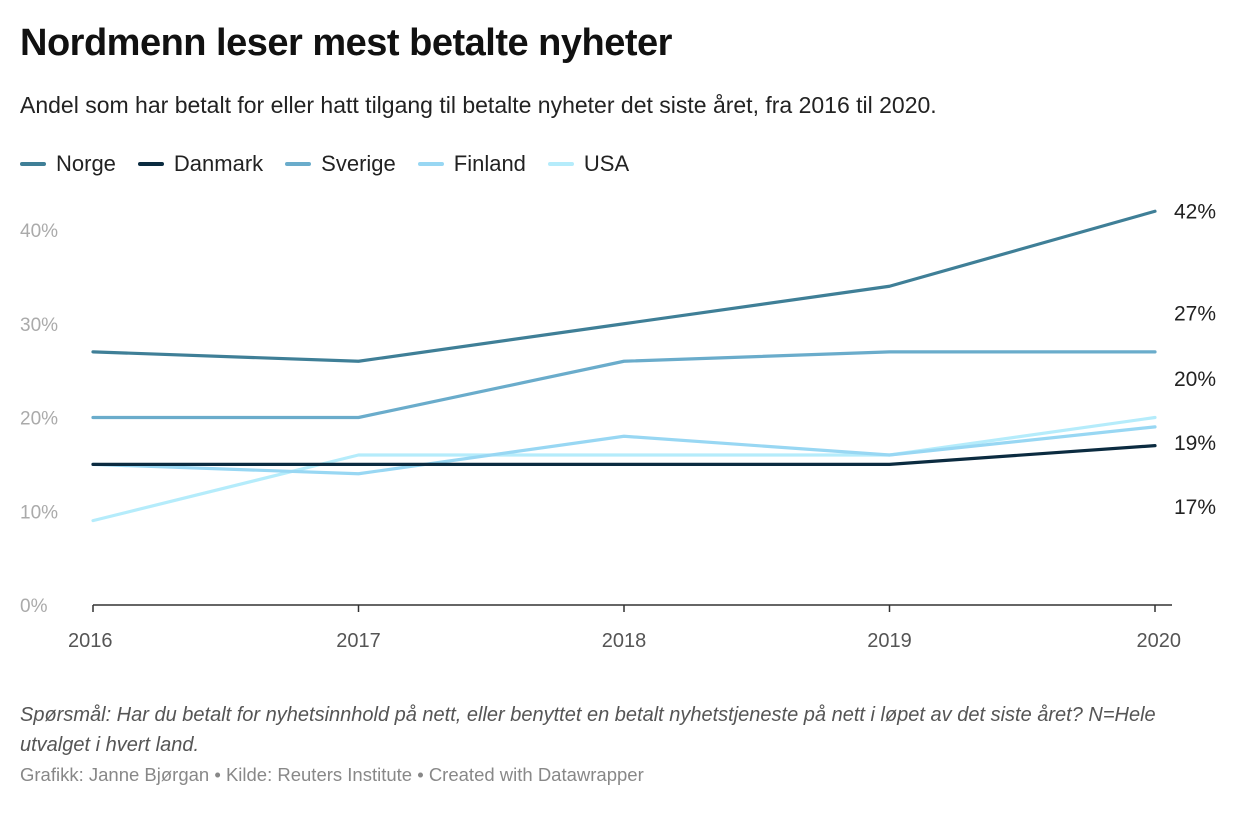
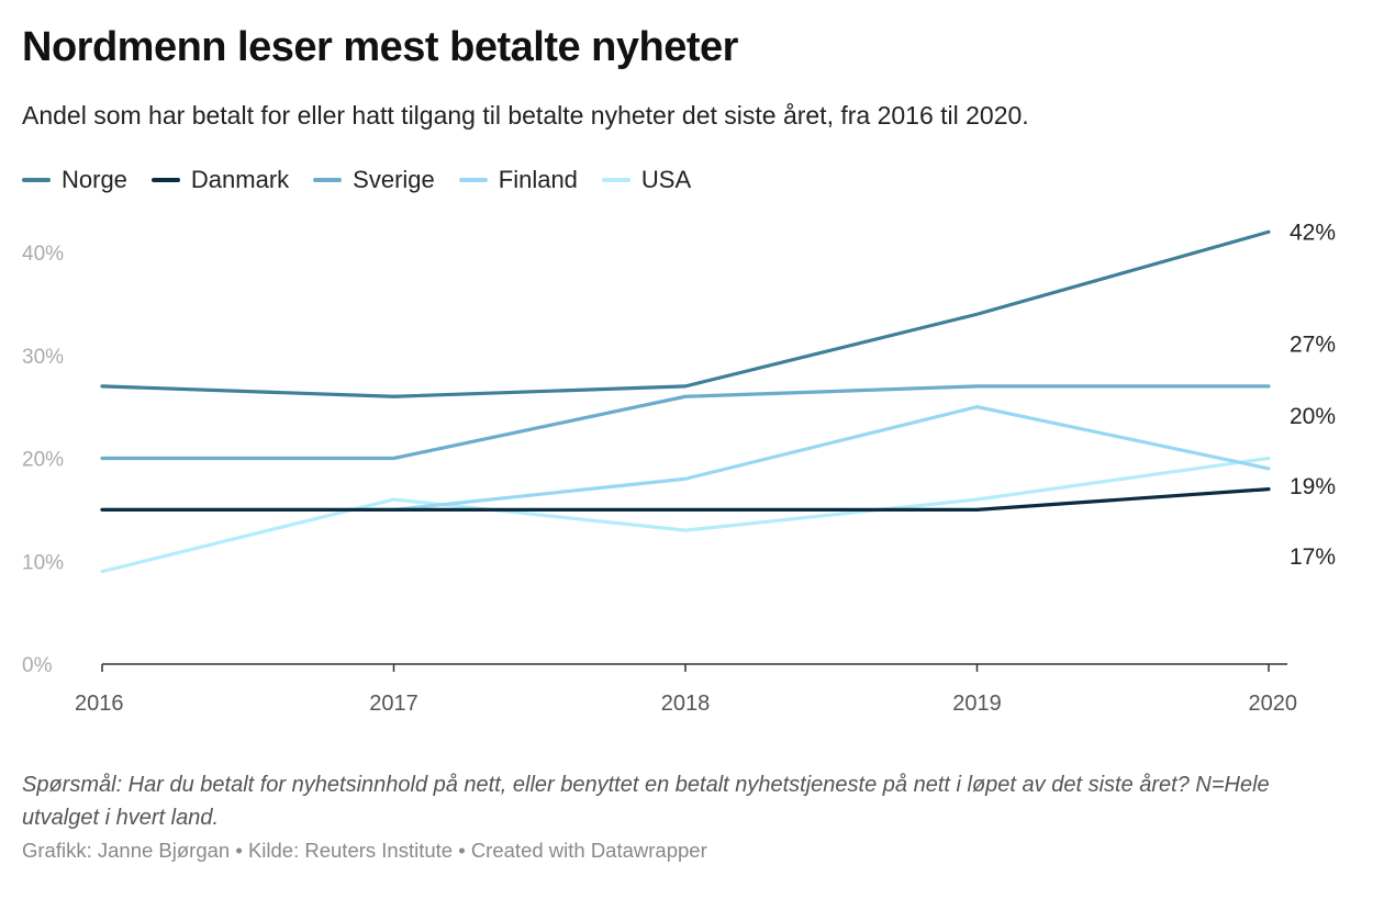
Finland/2017: 14% -> 15%
Norge/2018: 30% -> 27%
USA/2018: 16% -> 13%
Finland/2019: 16% -> 25%
